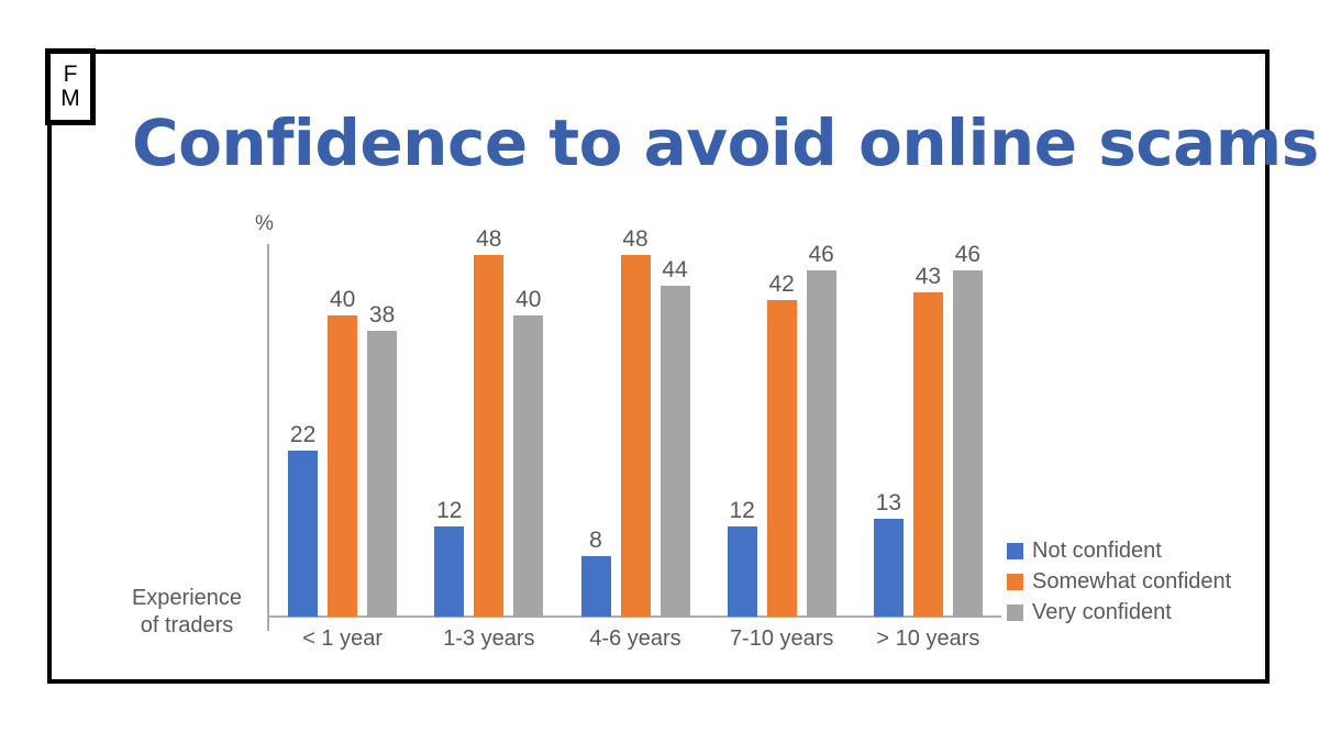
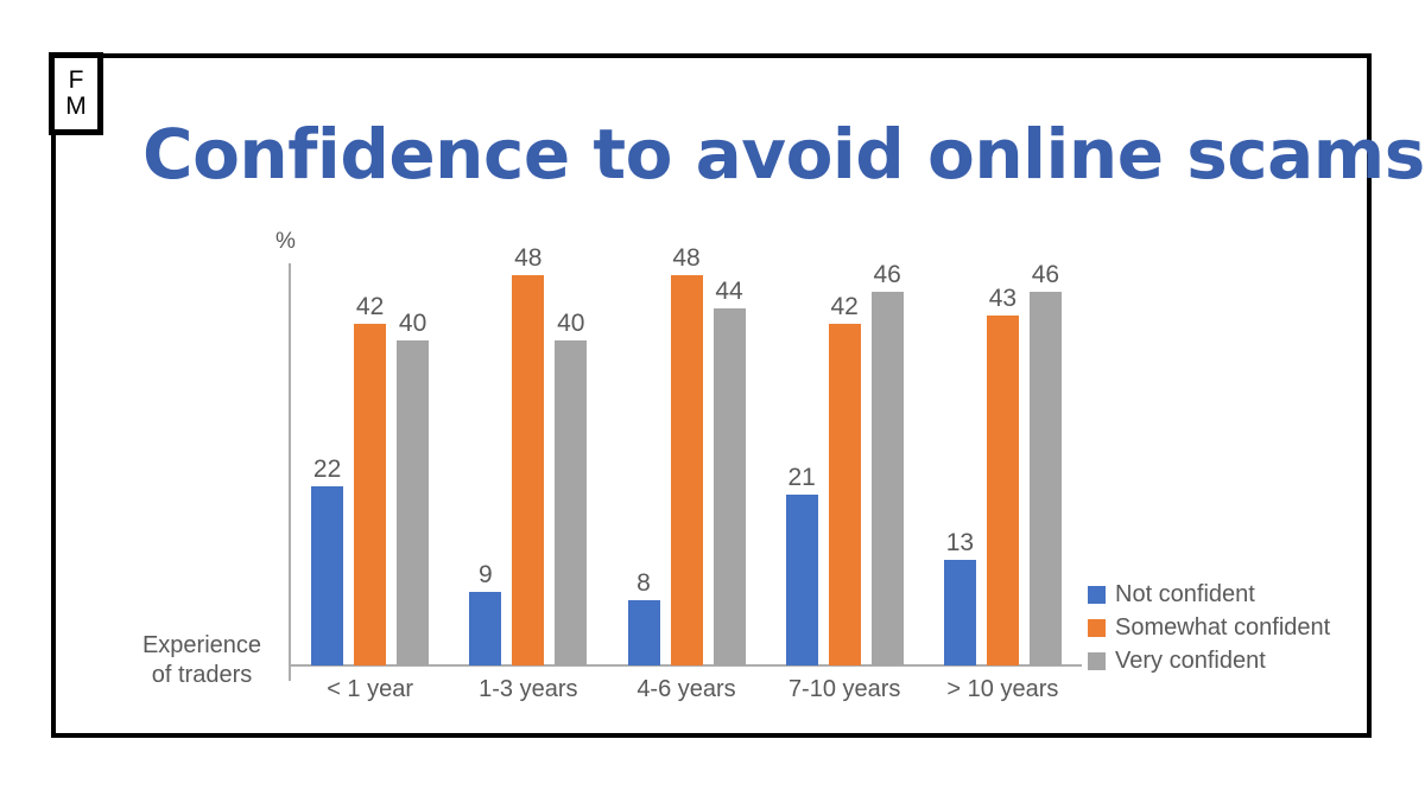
Somewhat confident/< 1 year: 40 -> 42
Very confident/< 1 year: 38 -> 40
Not confident/1-3 years: 12 -> 9
Not confident/7-10 years: 12 -> 21
